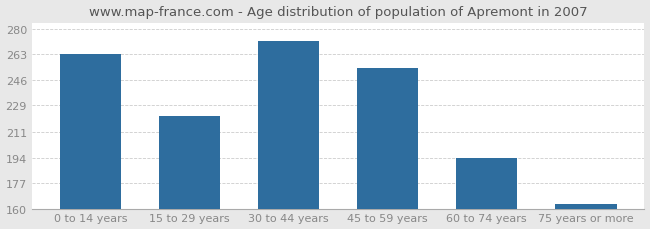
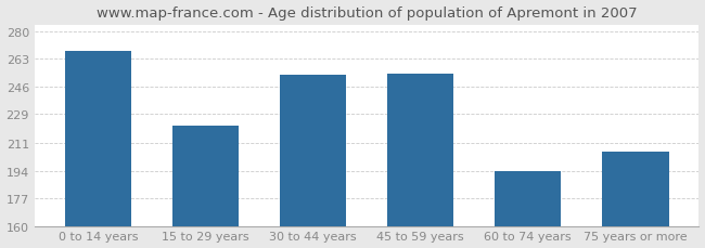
0 to 14 years: 263 -> 268
30 to 44 years: 272 -> 253
75 years or more: 163 -> 206
